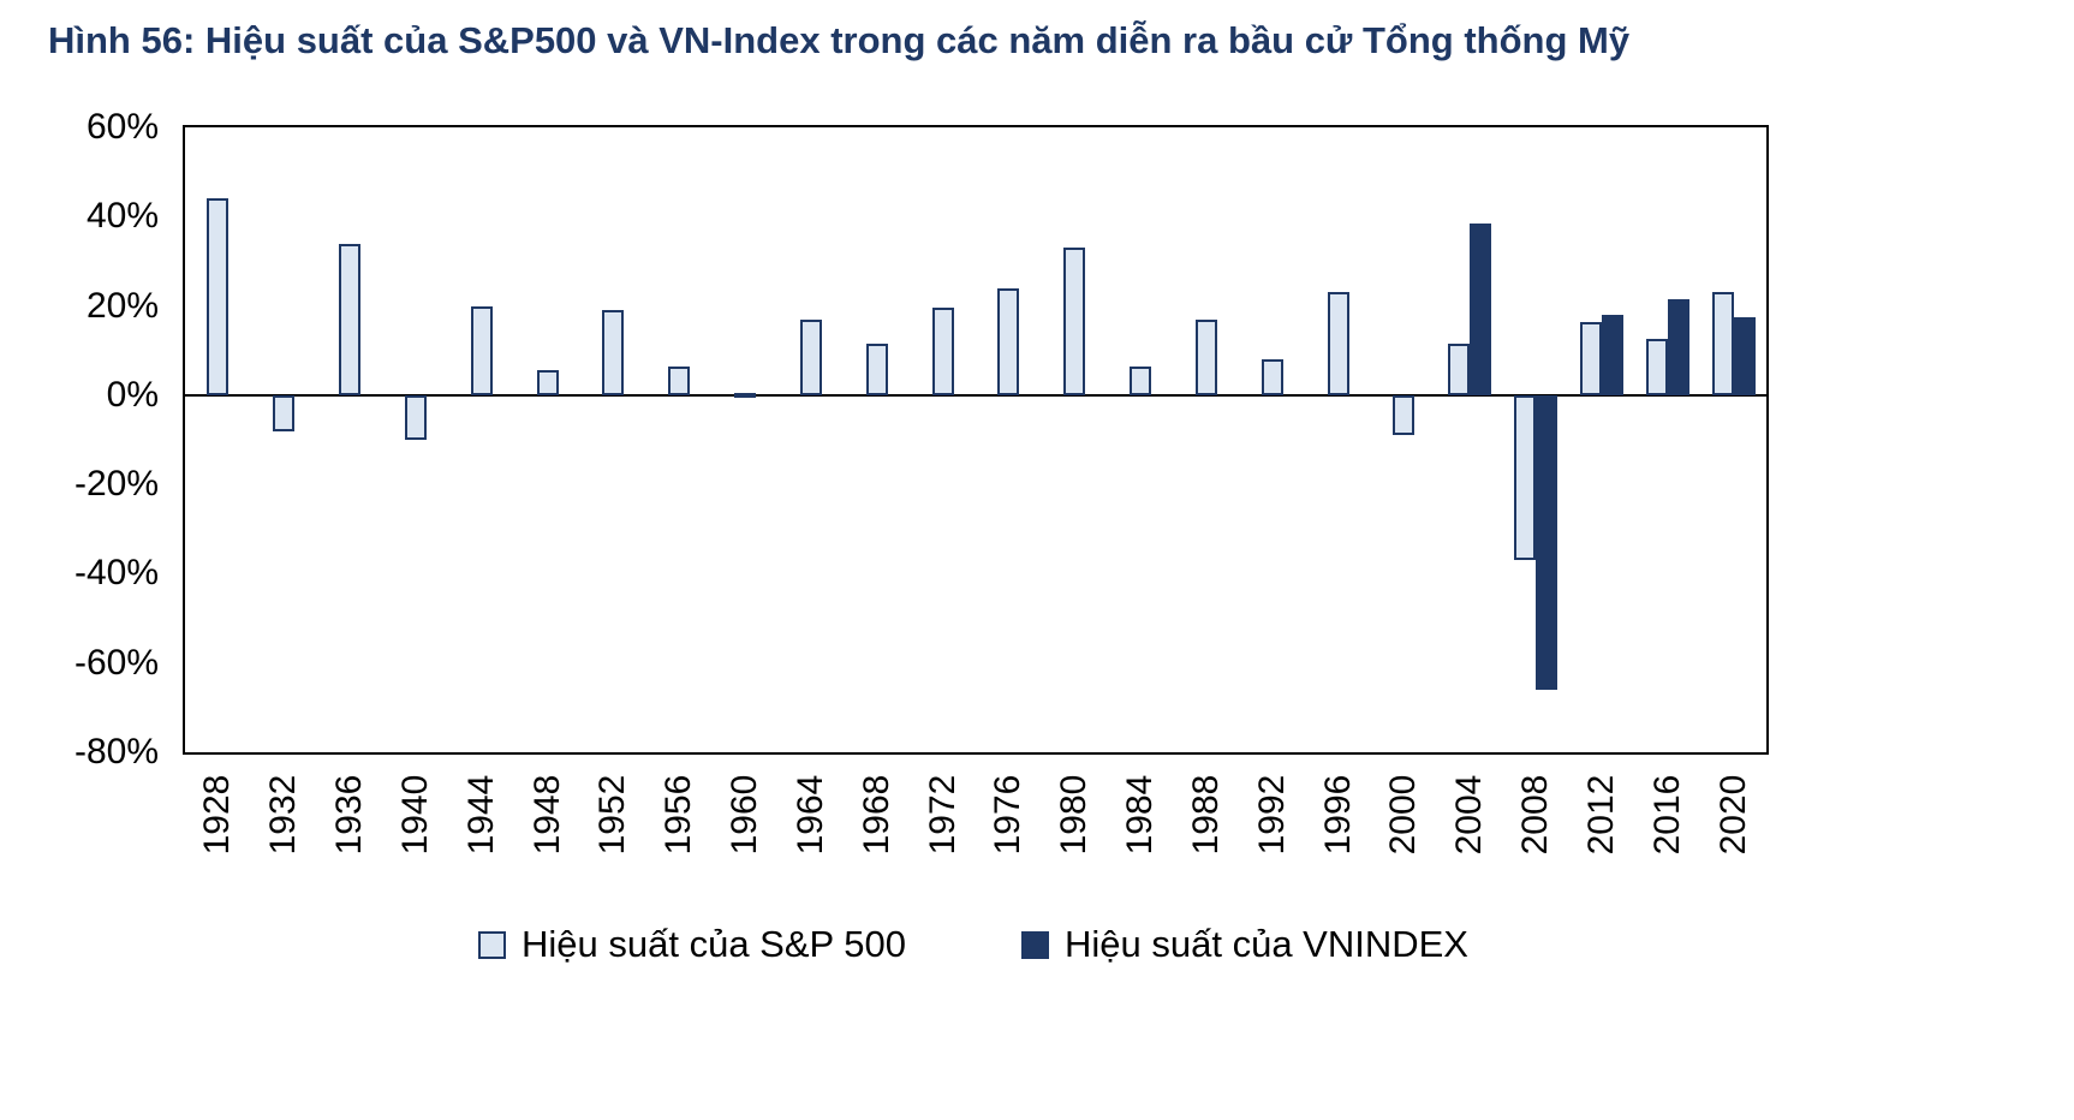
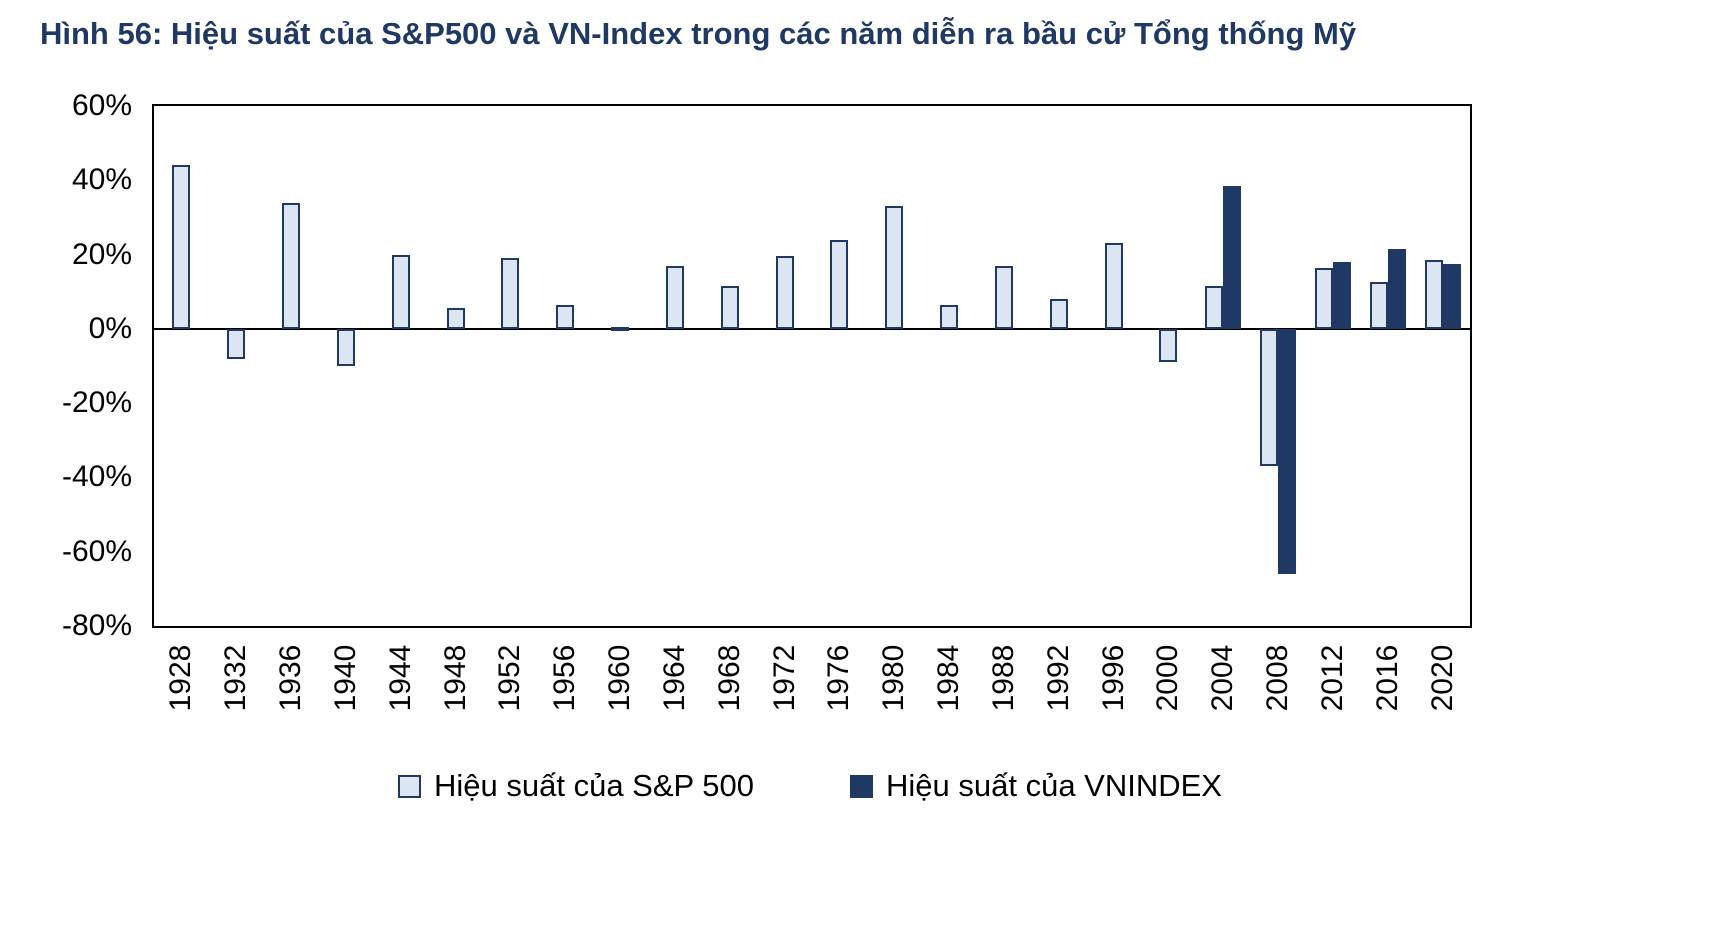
Hiệu suất của S&P 500/2020: 23% -> 18%
